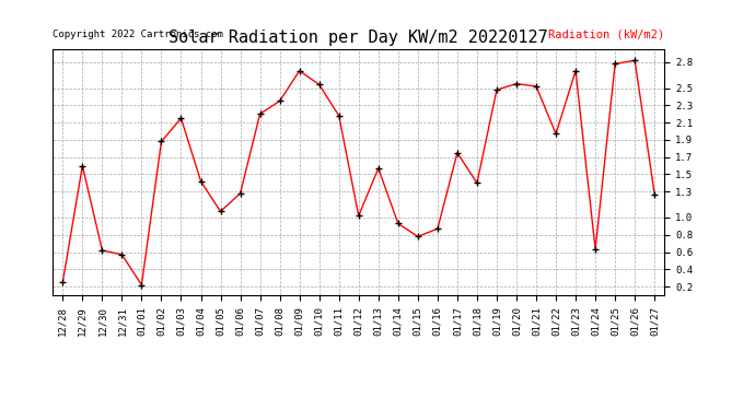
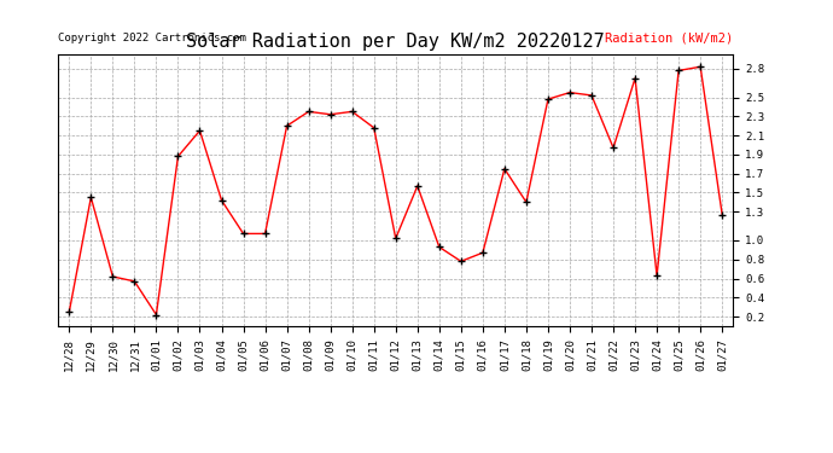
12/29: 1.60 -> 1.45
01/06: 1.28 -> 1.07
01/09: 2.70 -> 2.32
01/10: 2.54 -> 2.35
